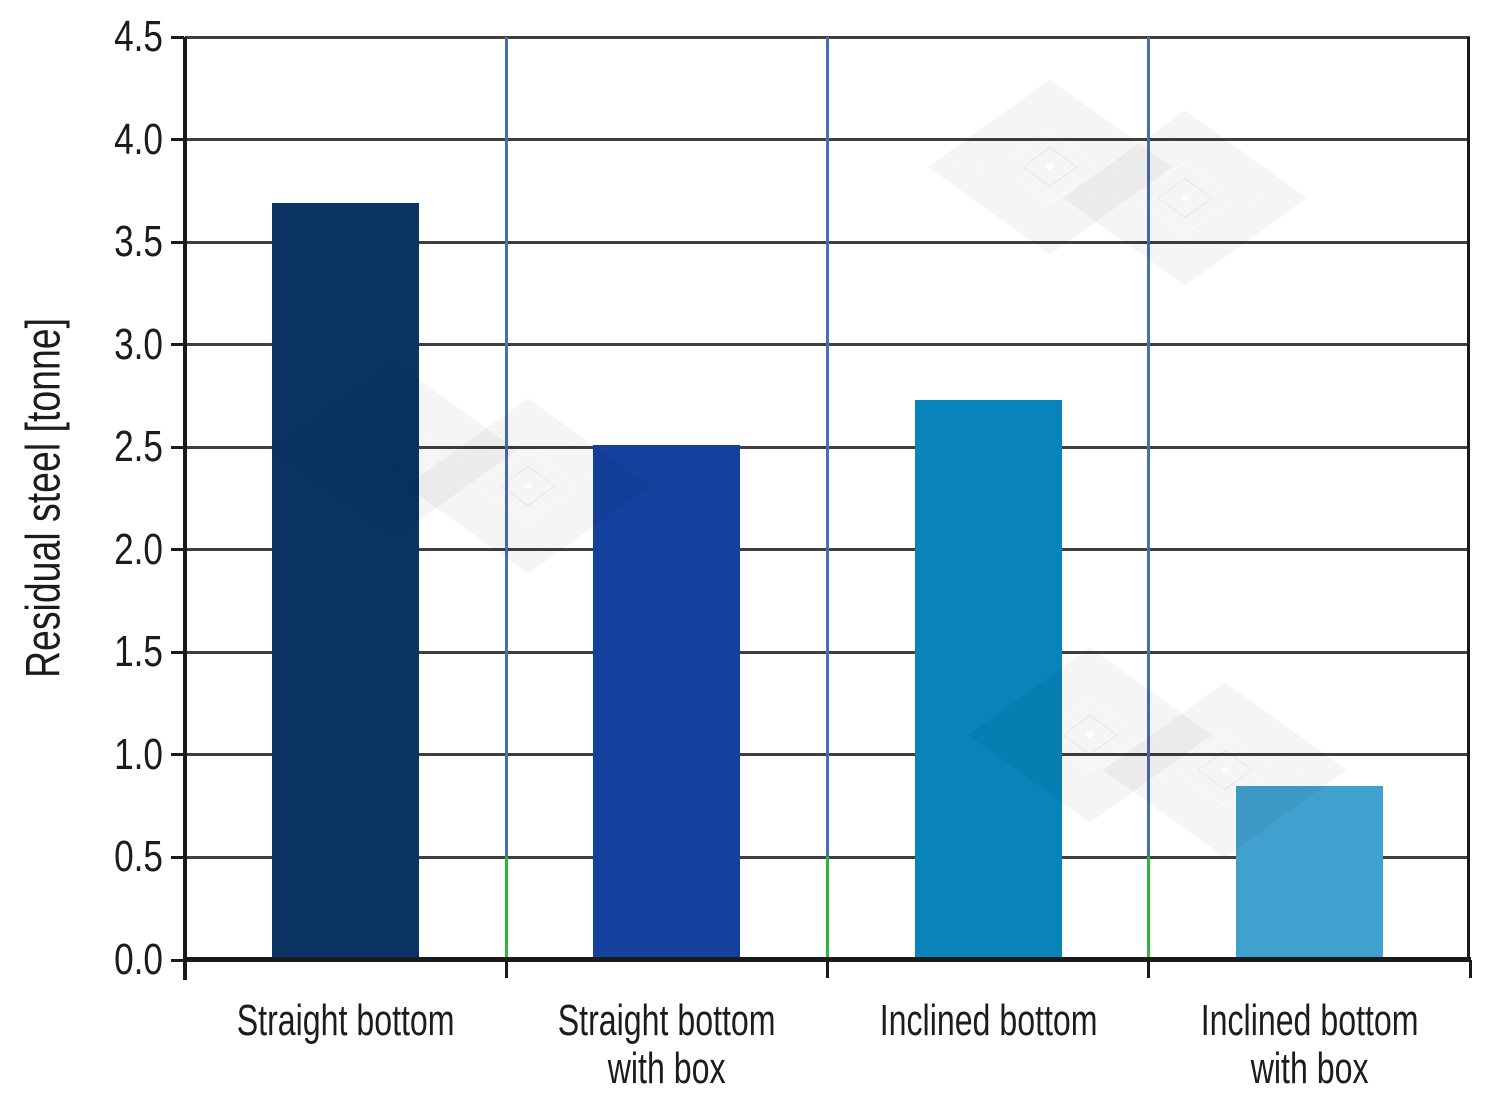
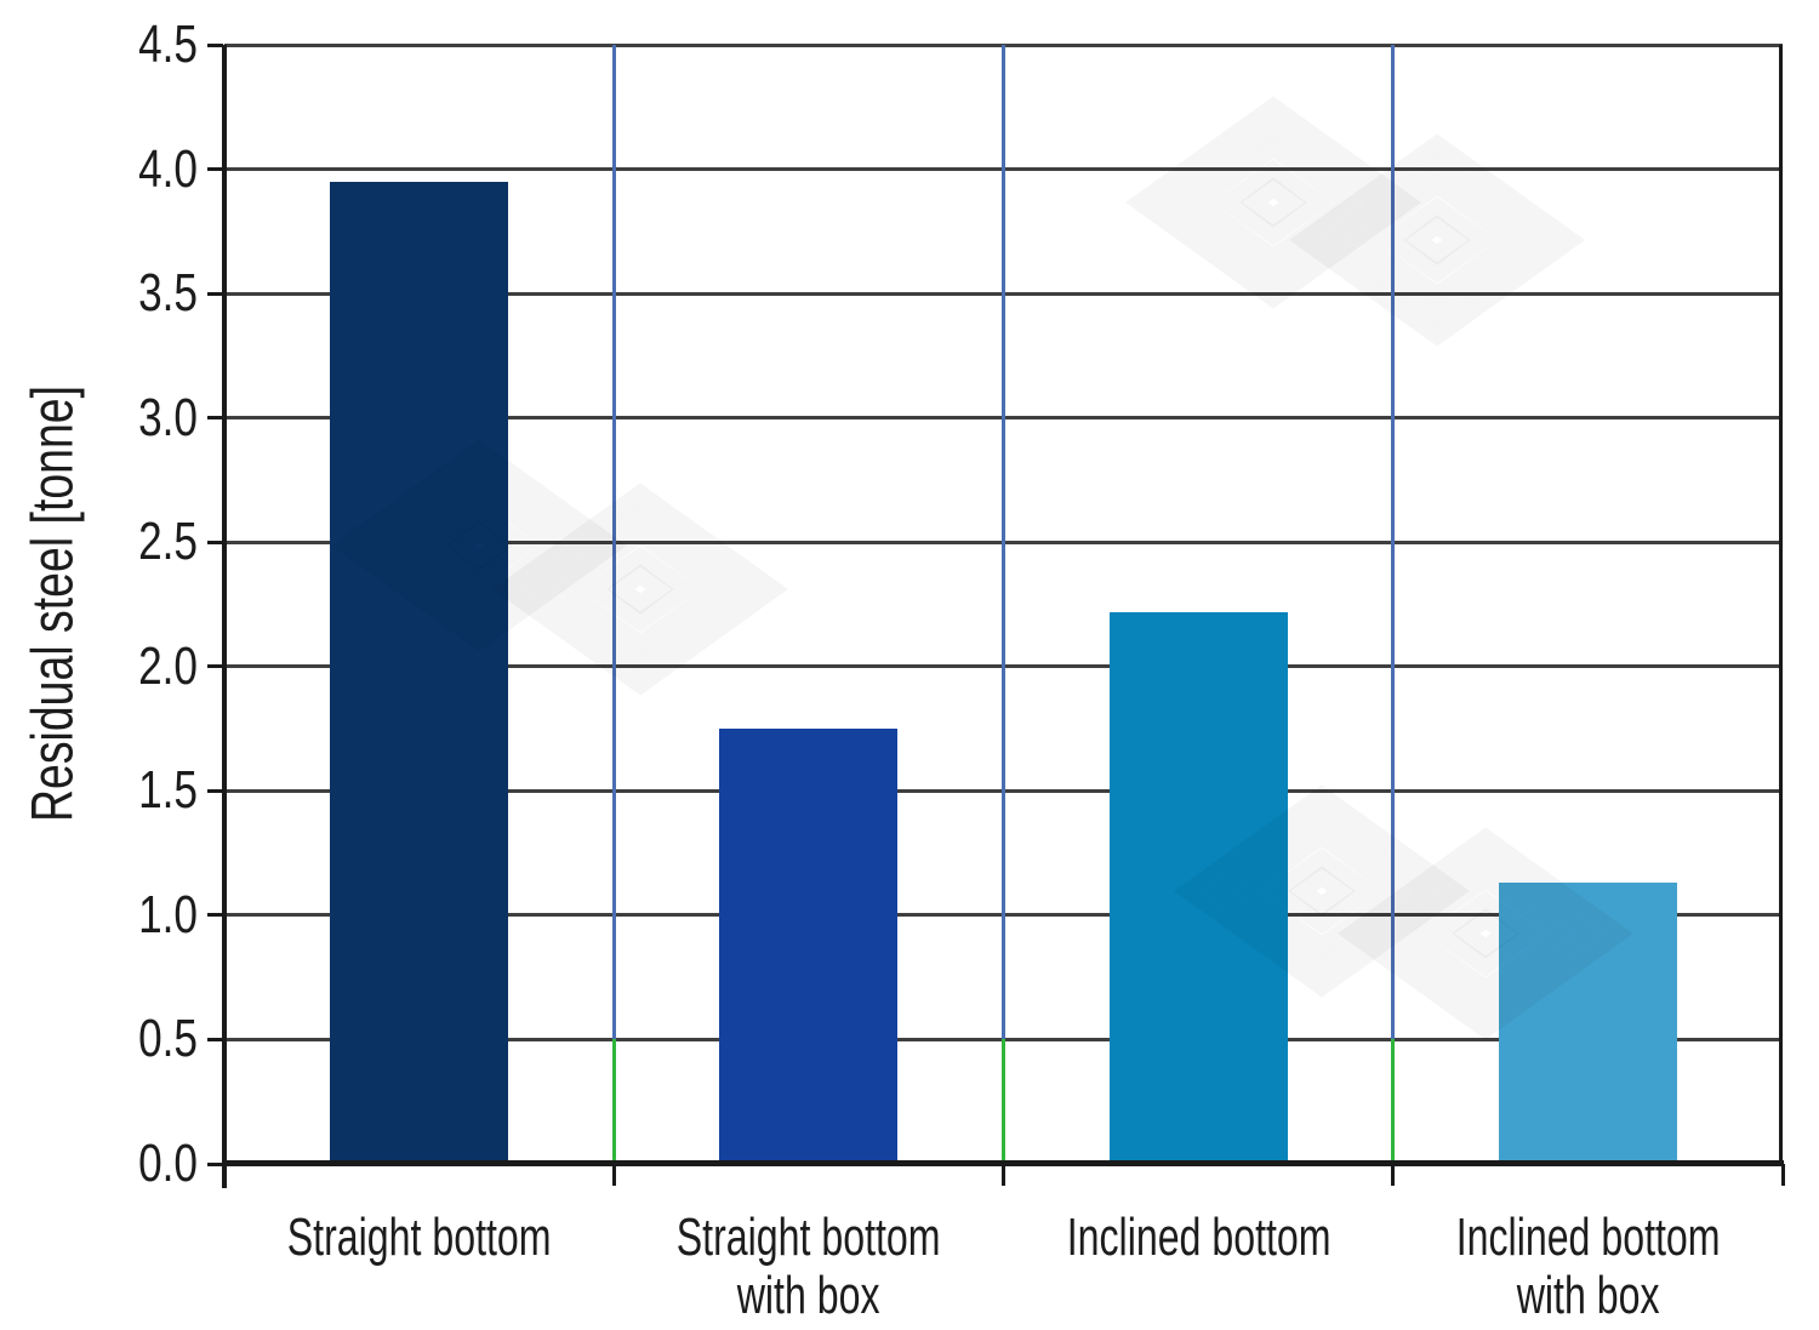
Straight bottom: 3.69 -> 3.95
Straight bottom with box: 2.51 -> 1.75
Inclined bottom: 2.73 -> 2.22
Inclined bottom with box: 0.85 -> 1.13
